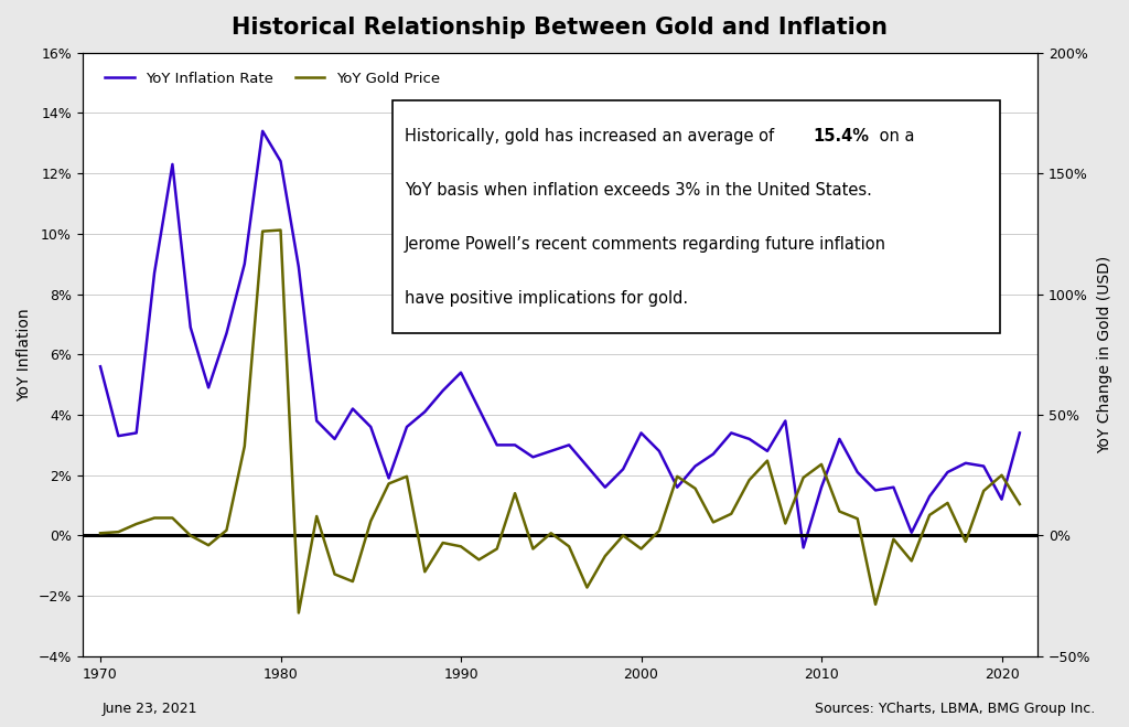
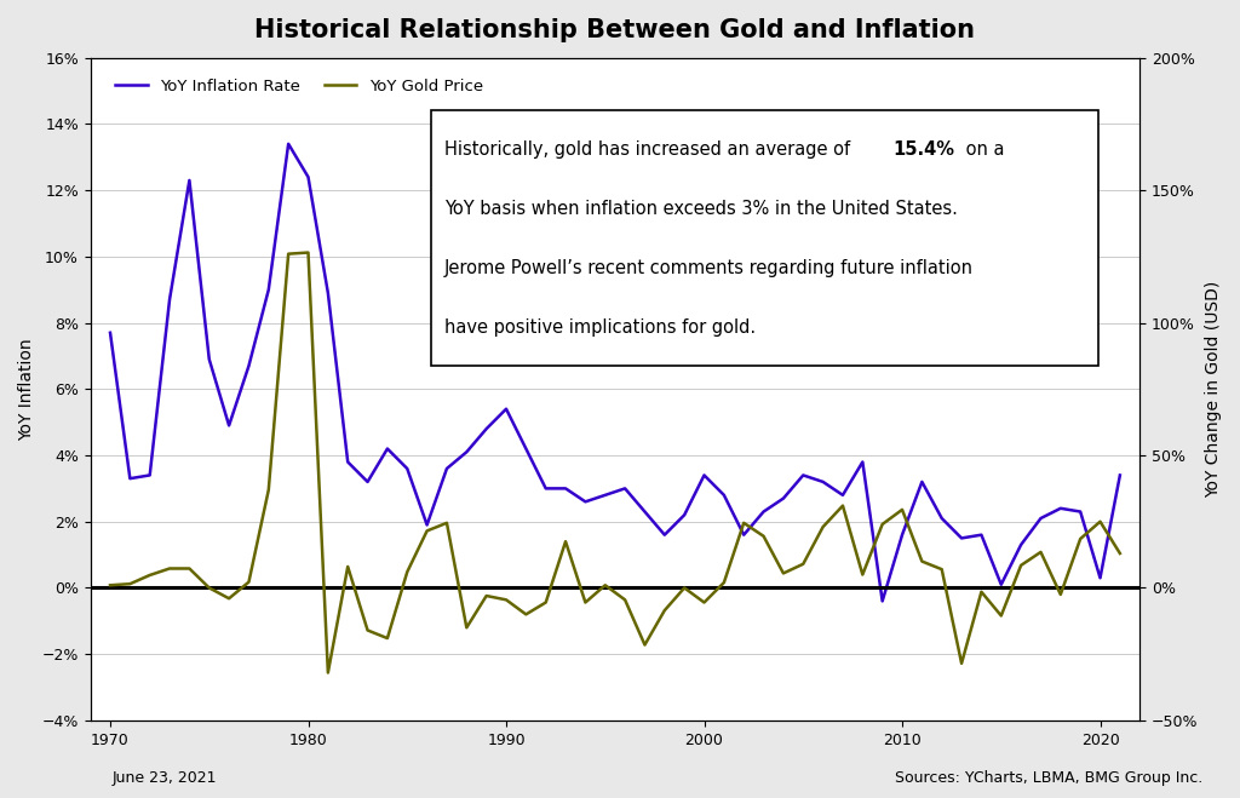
YoY Inflation Rate/1970: 5.6% -> 7.7%
YoY Inflation Rate/2020: 1.2% -> 0.3%
